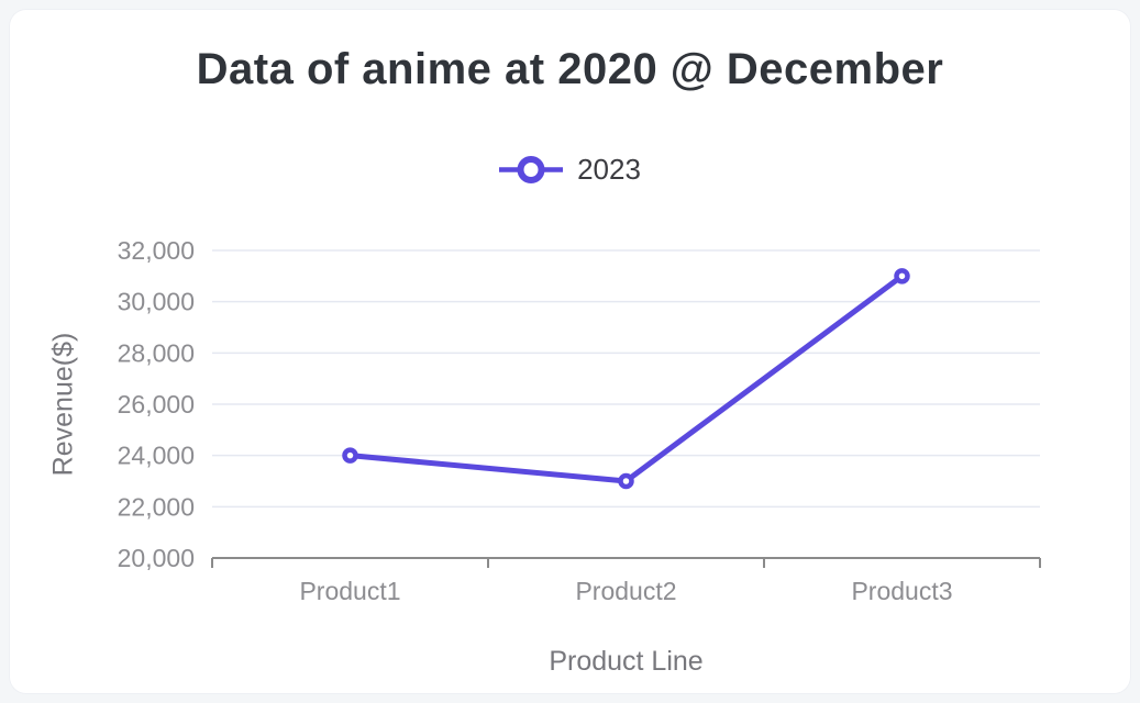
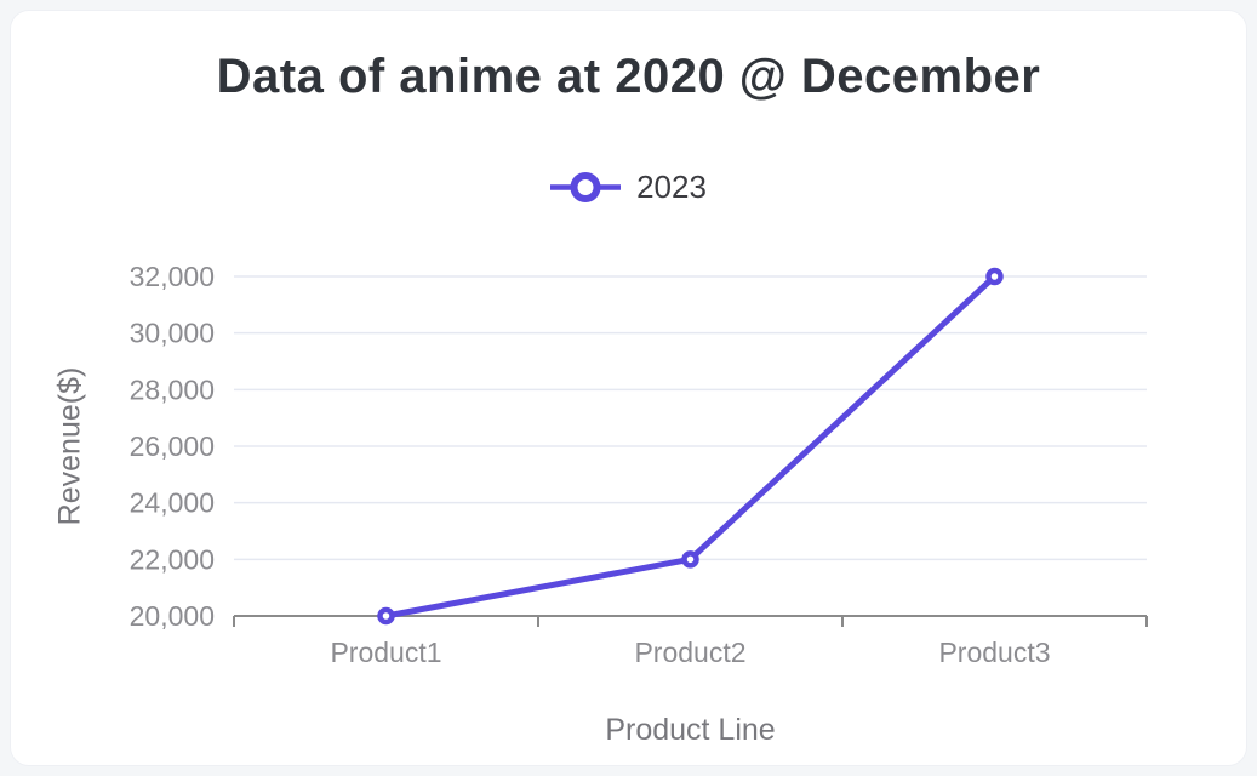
Product1: 24000 -> 20000
Product2: 23000 -> 22000
Product3: 31000 -> 32000
